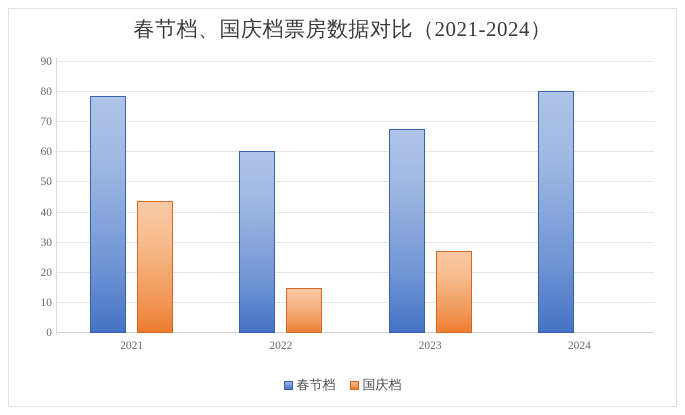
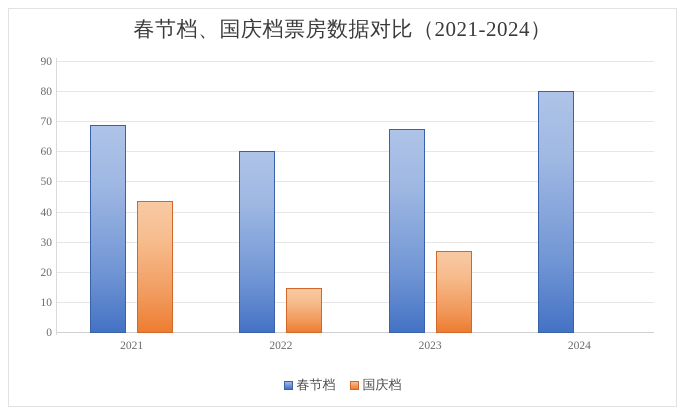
春节档/2021: 79 -> 69
